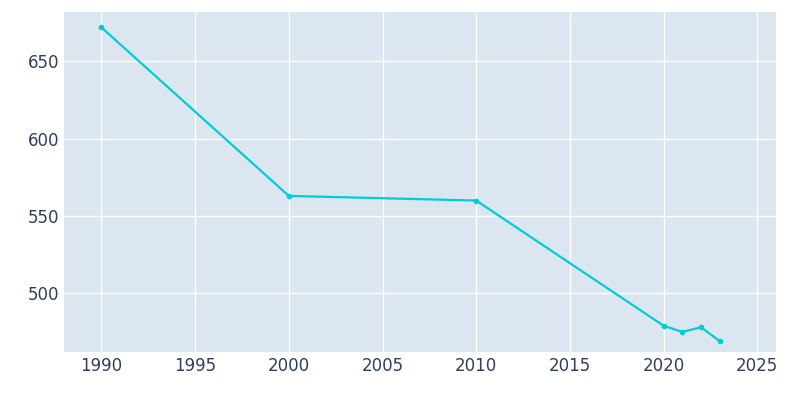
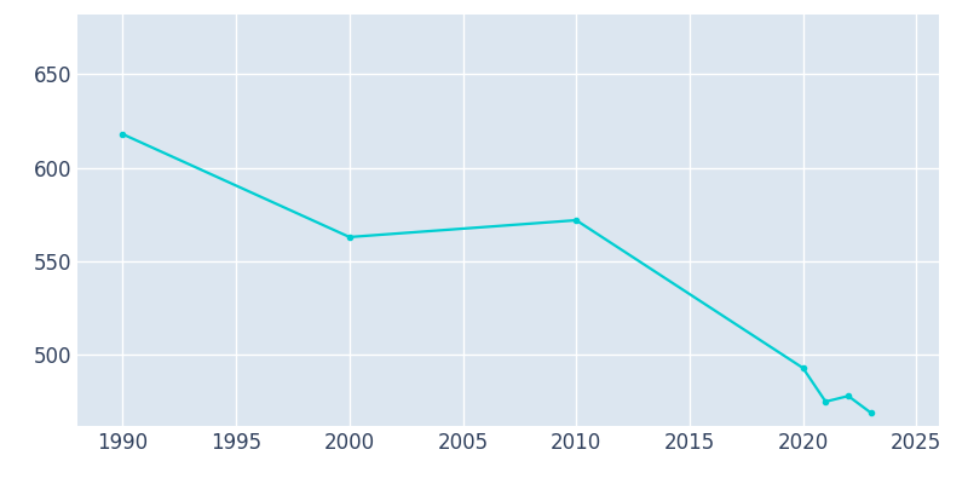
1990: 672 -> 618
2010: 560 -> 572
2020: 479 -> 493
